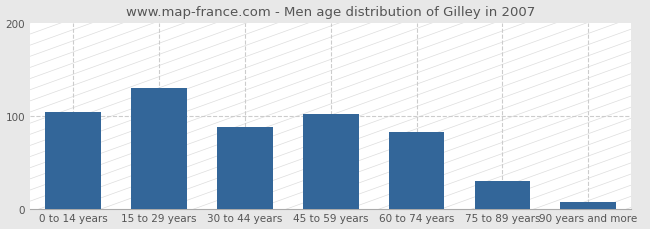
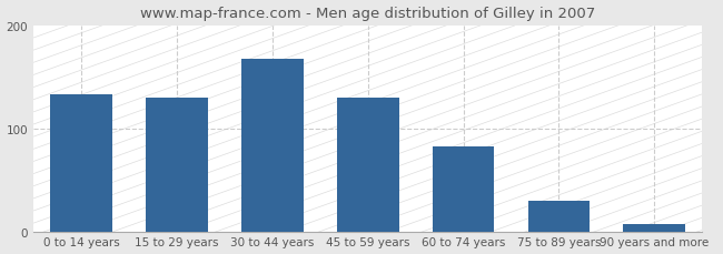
0 to 14 years: 104 -> 133
30 to 44 years: 88 -> 168
45 to 59 years: 102 -> 130
